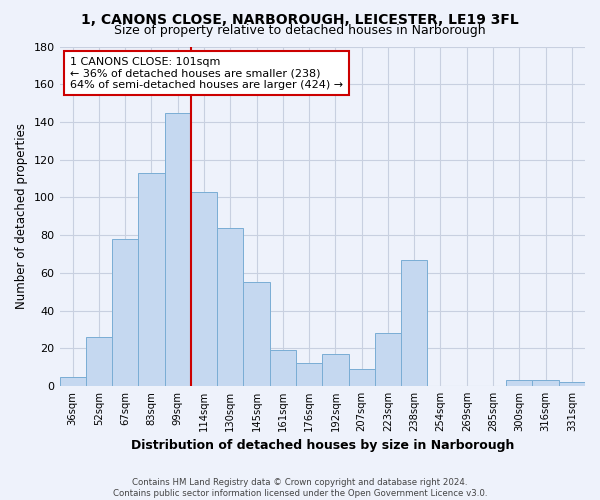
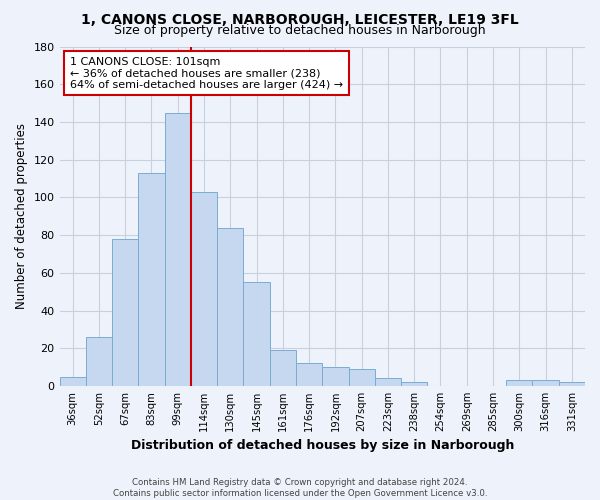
192sqm: 17 -> 10
223sqm: 28 -> 4
238sqm: 67 -> 2
